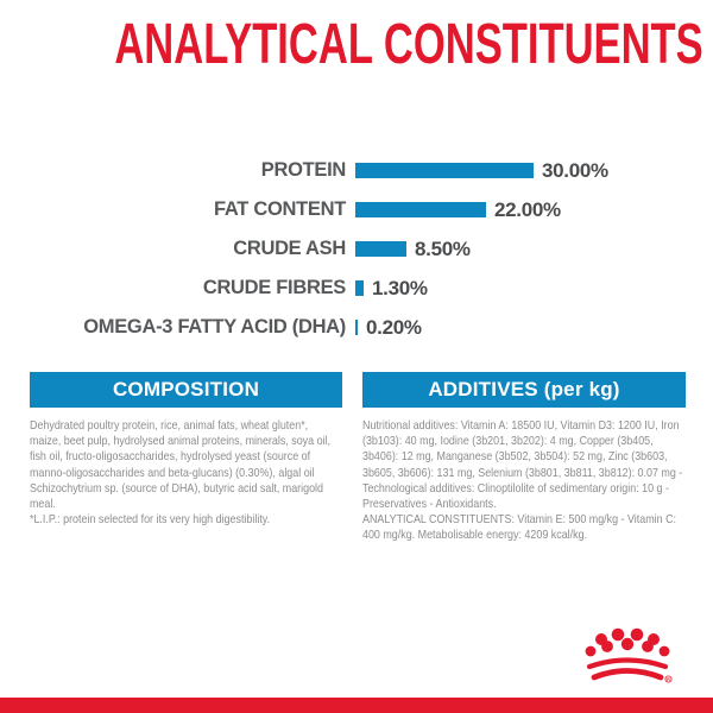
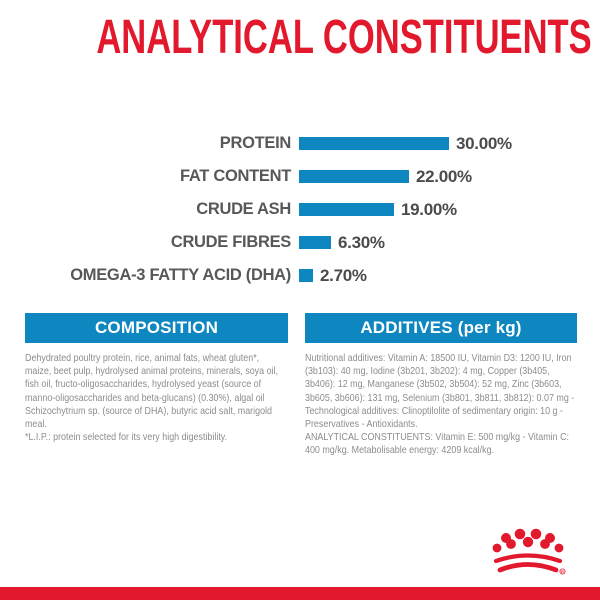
CRUDE ASH: 8.50% -> 19.00%
CRUDE FIBRES: 1.30% -> 6.30%
OMEGA-3 FATTY ACID (DHA): 0.20% -> 2.70%
